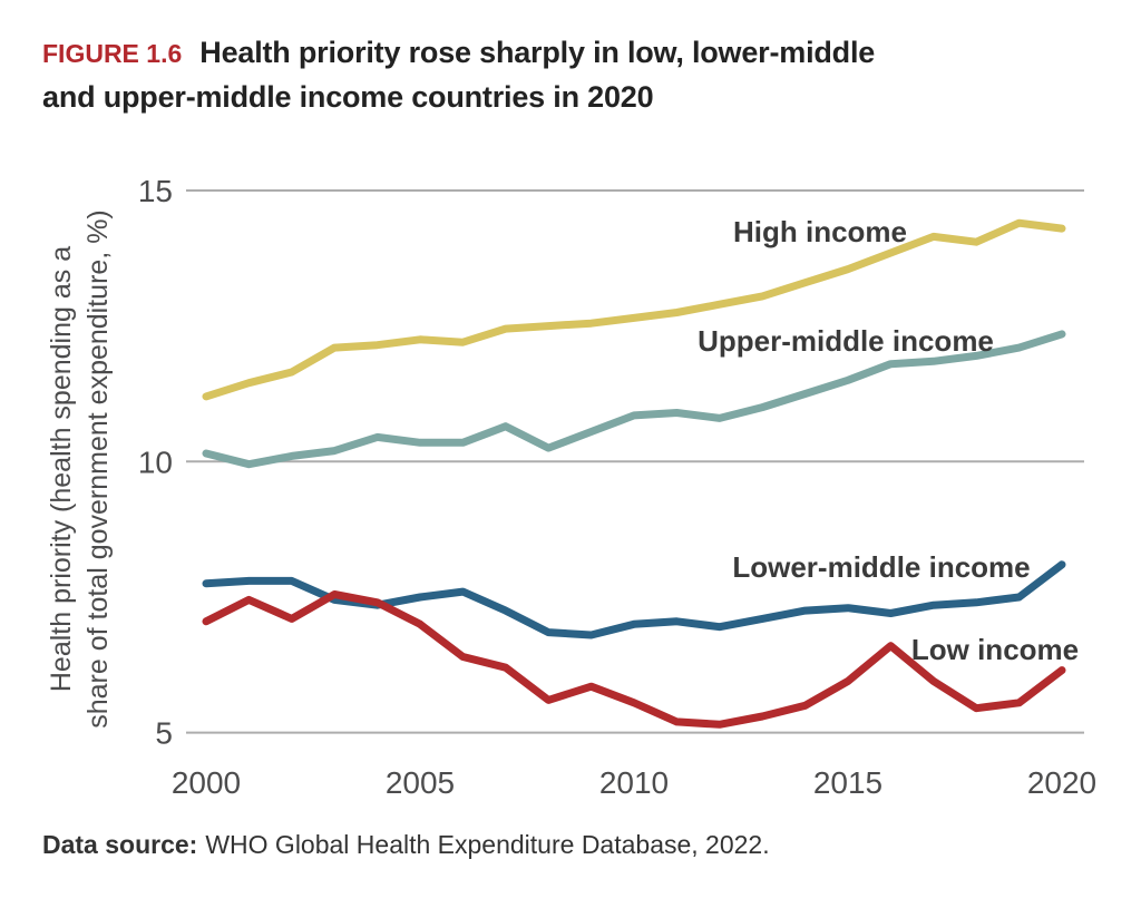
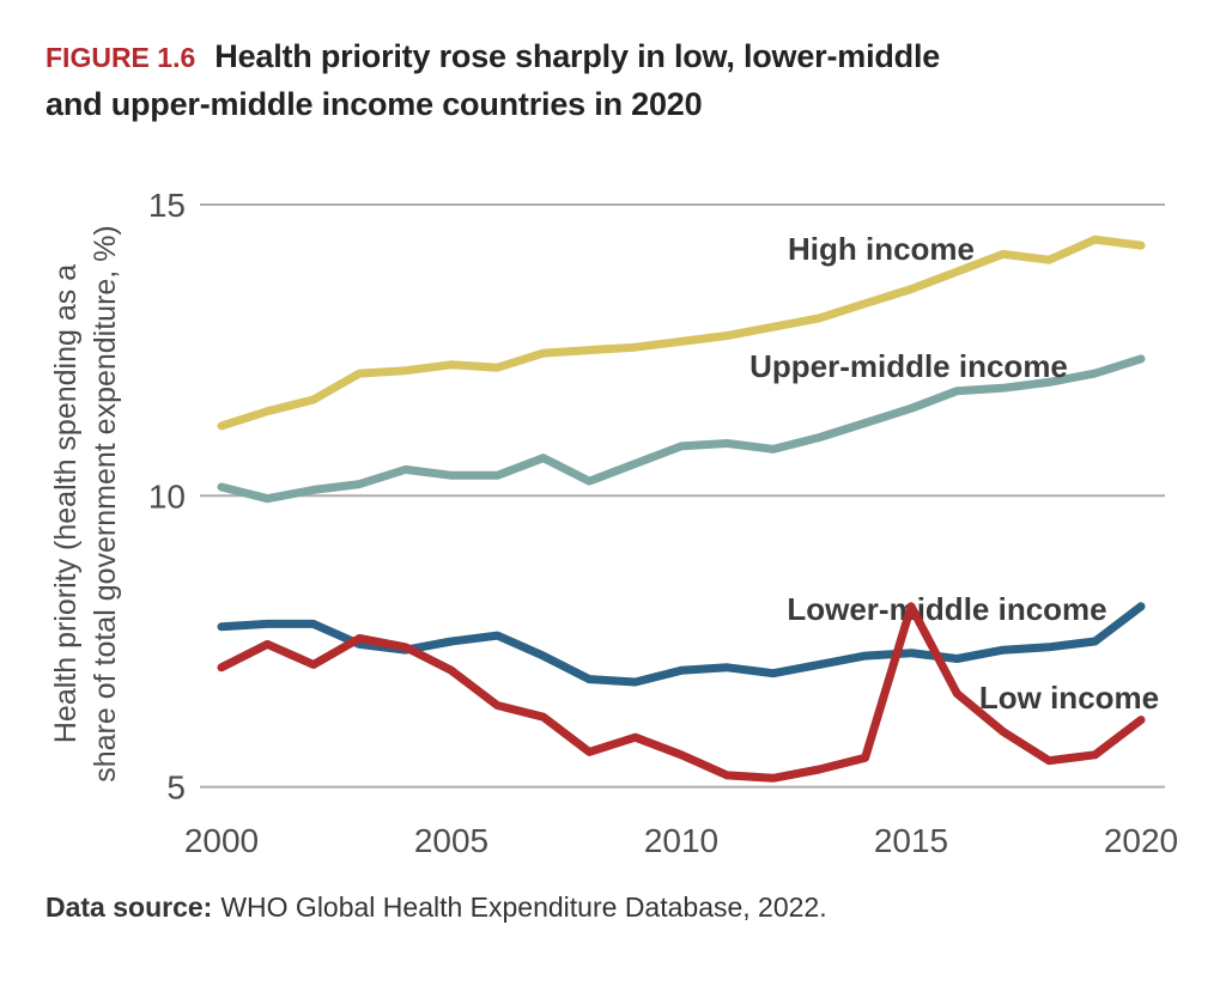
Low income/2015: 6.0 -> 8.1
